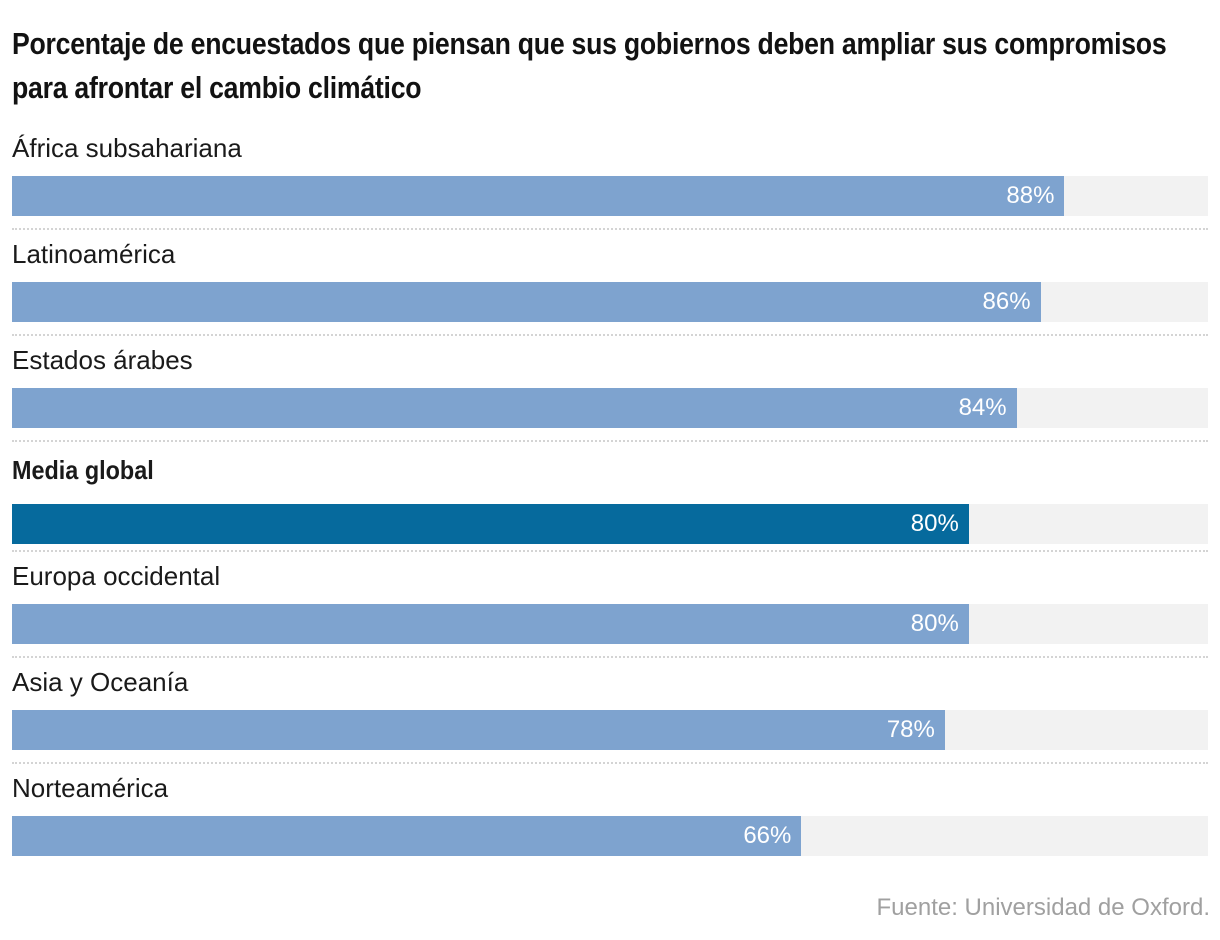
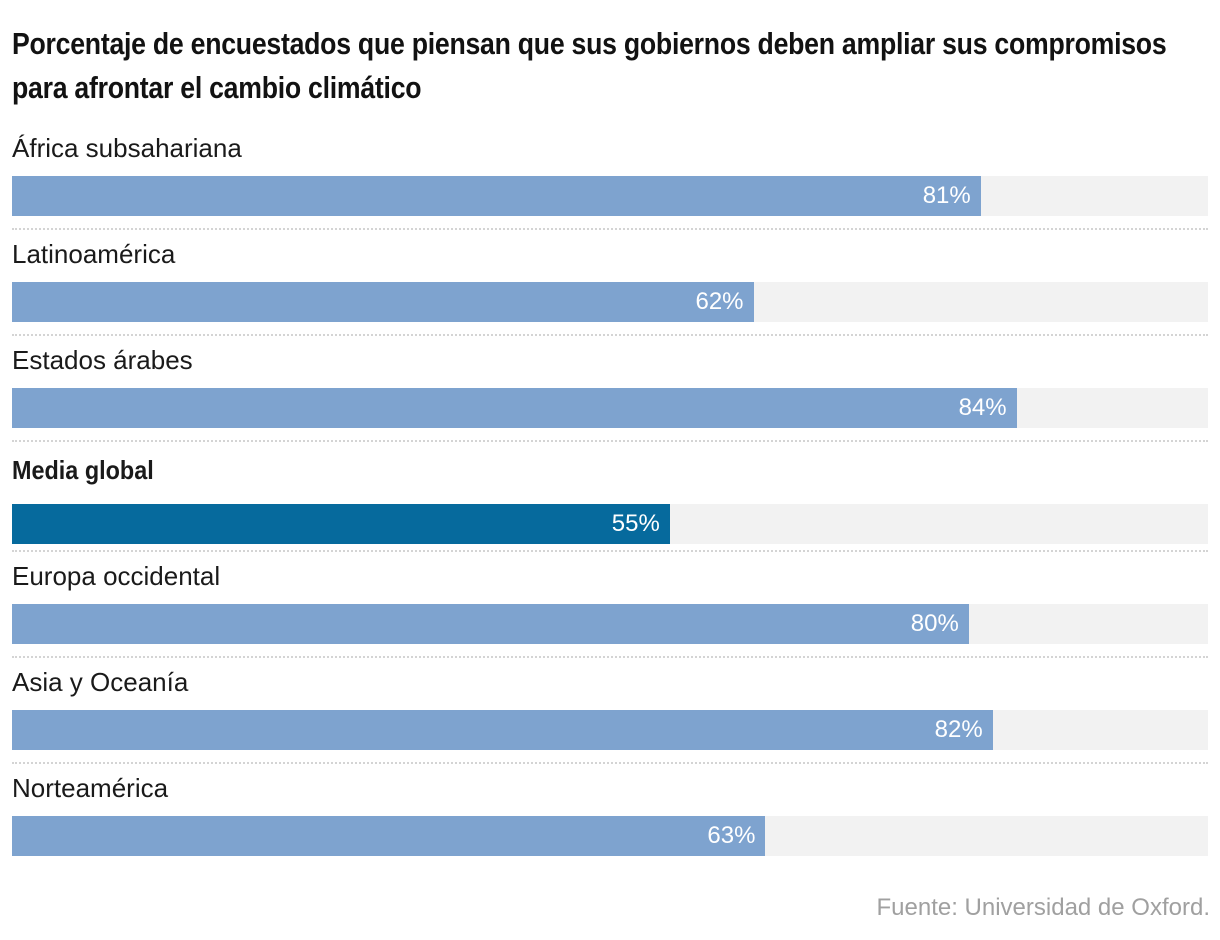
África subsahariana: 88% -> 81%
Latinoamérica: 86% -> 62%
Media global: 80% -> 55%
Asia y Oceanía: 78% -> 82%
Norteamérica: 66% -> 63%
